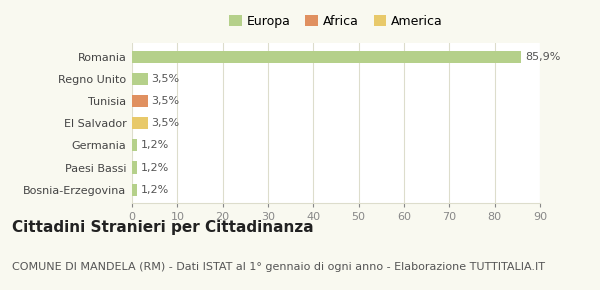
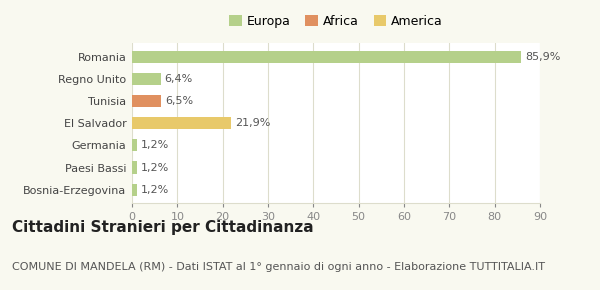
Regno Unito: 3,5% -> 6,4%
Tunisia: 3,5% -> 6,5%
El Salvador: 3,5% -> 21,9%
